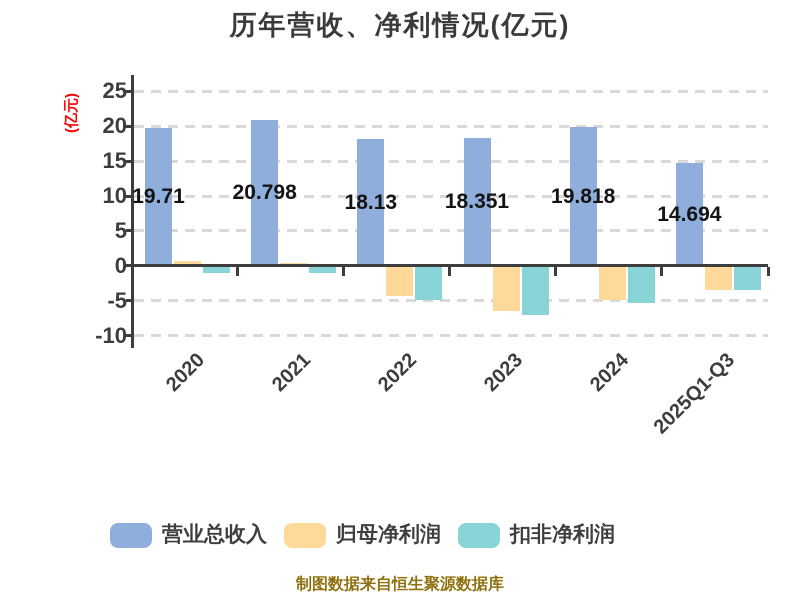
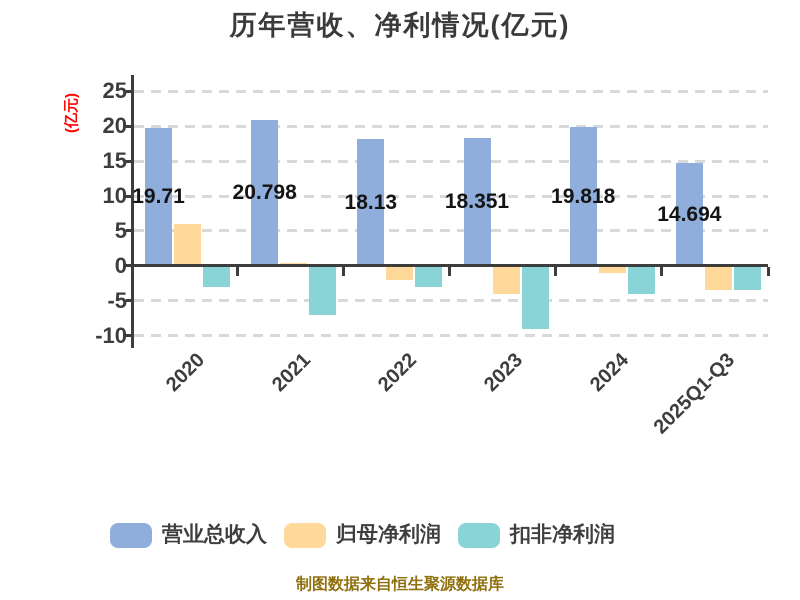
归母净利润/2020: 1 -> 6
扣非净利润/2020: -1 -> -3
扣非净利润/2021: -1 -> -7
归母净利润/2022: -4 -> -2
扣非净利润/2022: -5 -> -3
归母净利润/2023: -6 -> -4
扣非净利润/2023: -7 -> -9
归母净利润/2024: -5 -> -1
扣非净利润/2024: -5 -> -4
